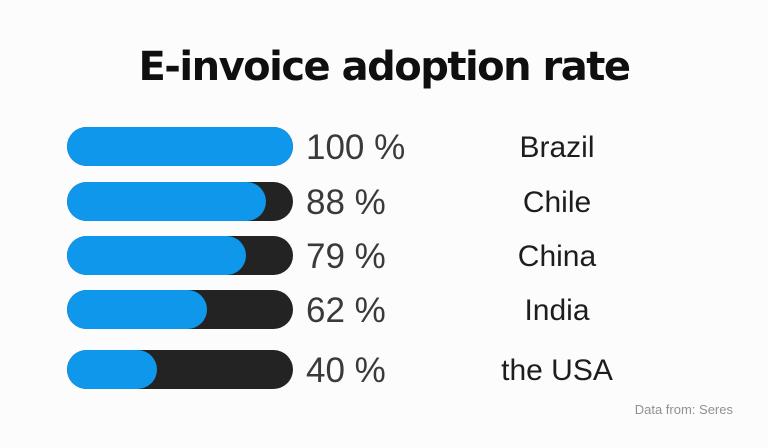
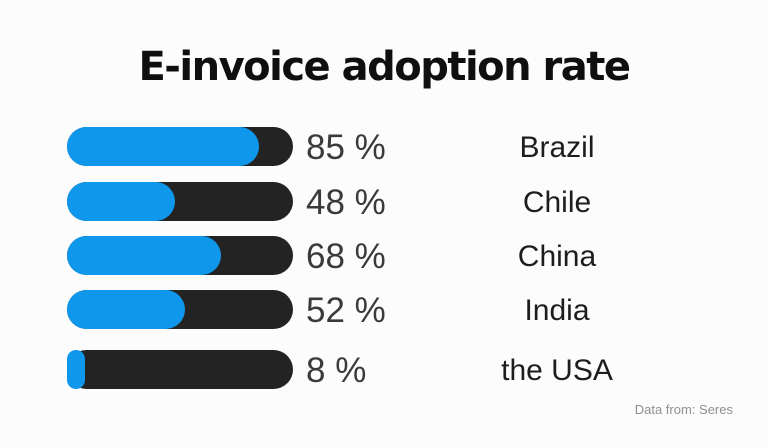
Brazil: 100 -> 85
Chile: 88 -> 48
China: 79 -> 68
India: 62 -> 52
the USA: 40 -> 8
